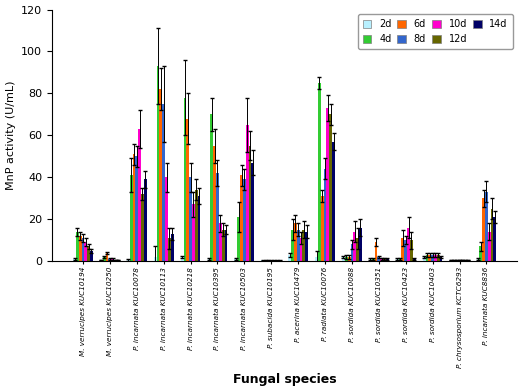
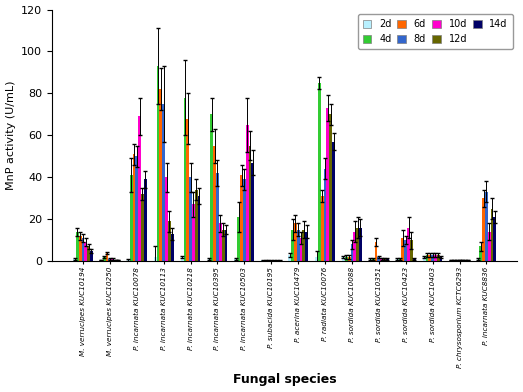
10d/P. incarnata KUC10078: 63.0 -> 69.0
12d/P. incarnata KUC10113: 11.0 -> 19.0
12d/P. sordida KUC10088: 11.0 -> 16.0
